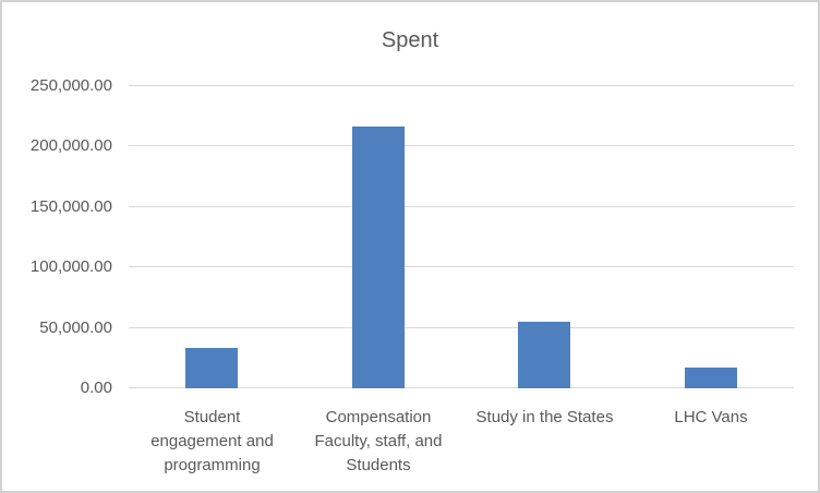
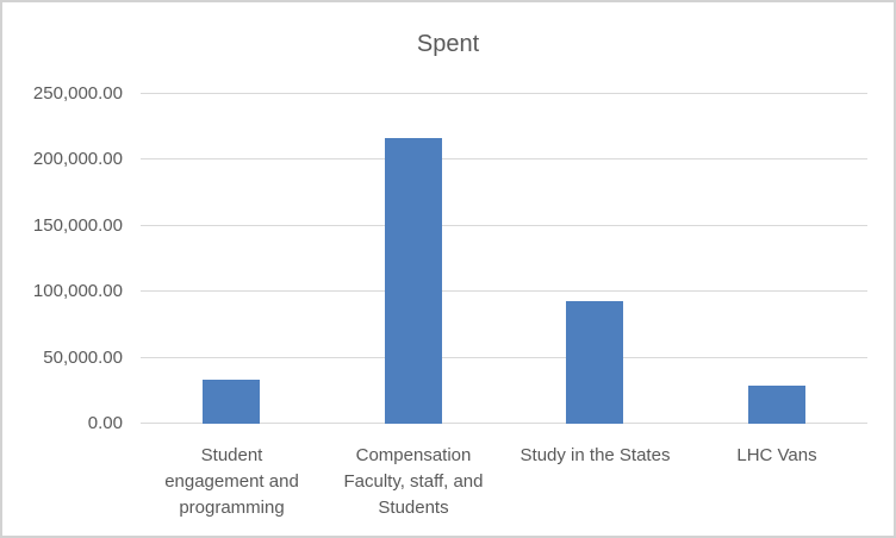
Study in the States: 55000 -> 93000
LHC Vans: 17000 -> 29000
